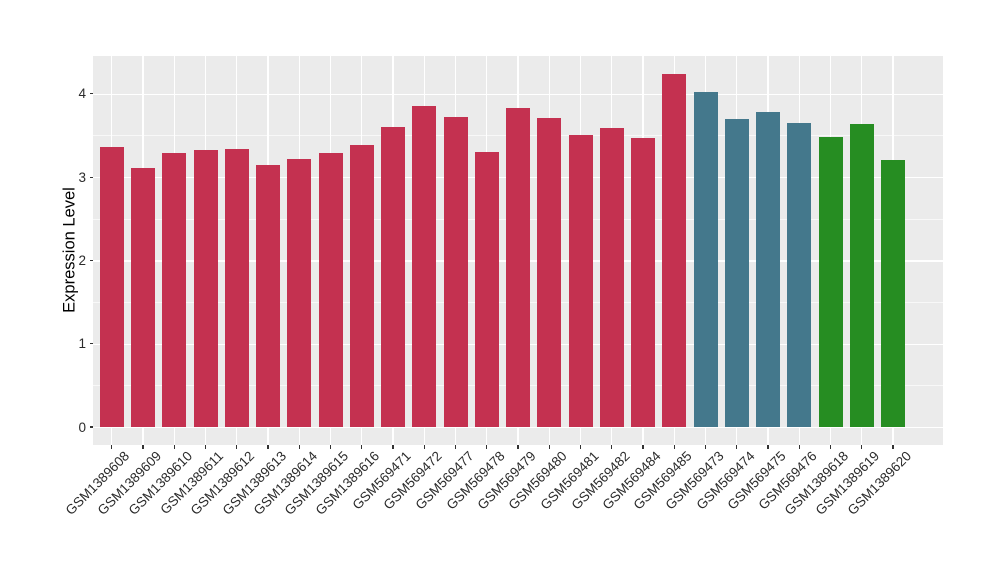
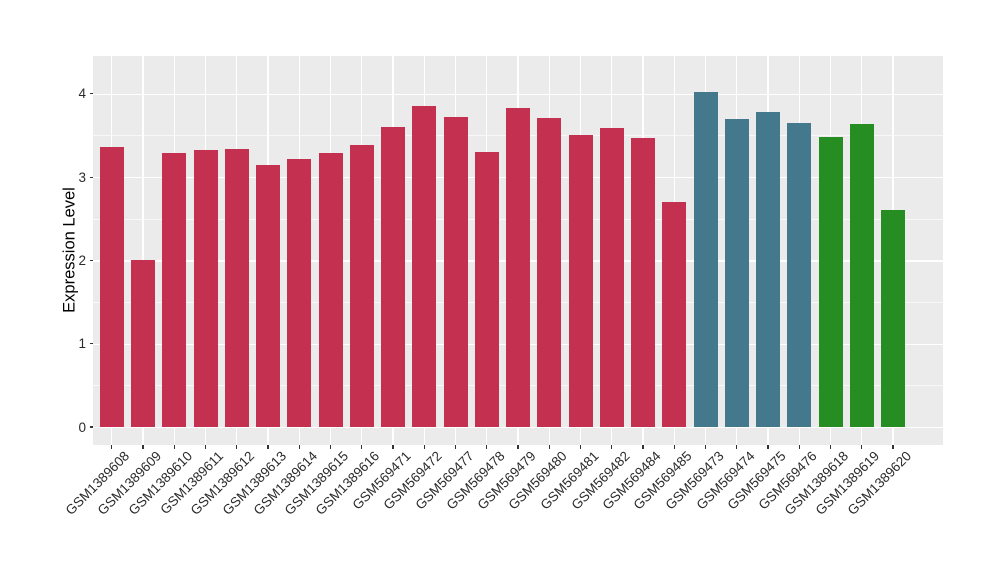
GSM1389609: 3.1 -> 2.0
GSM569485: 4.2 -> 2.7
GSM1389620: 3.2 -> 2.6
